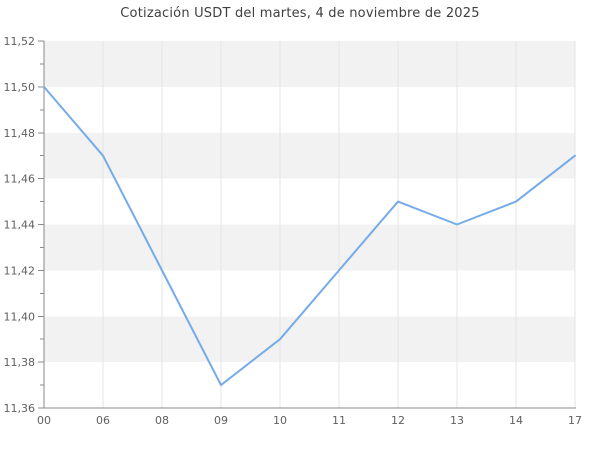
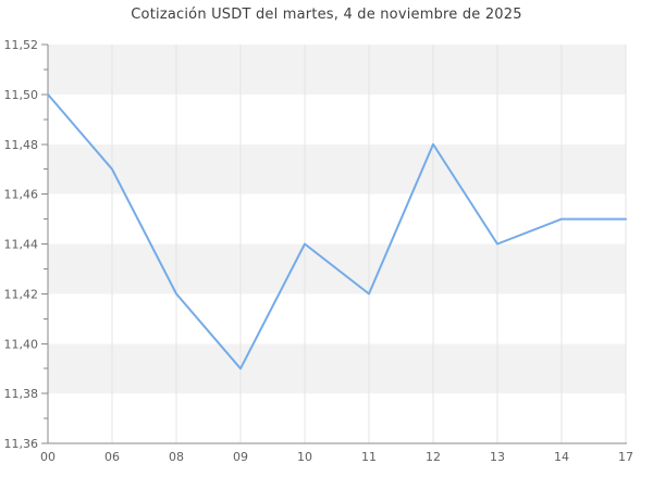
09: 11,37 -> 11,39
10: 11,39 -> 11,44
12: 11,45 -> 11,48
17: 11,47 -> 11,45
